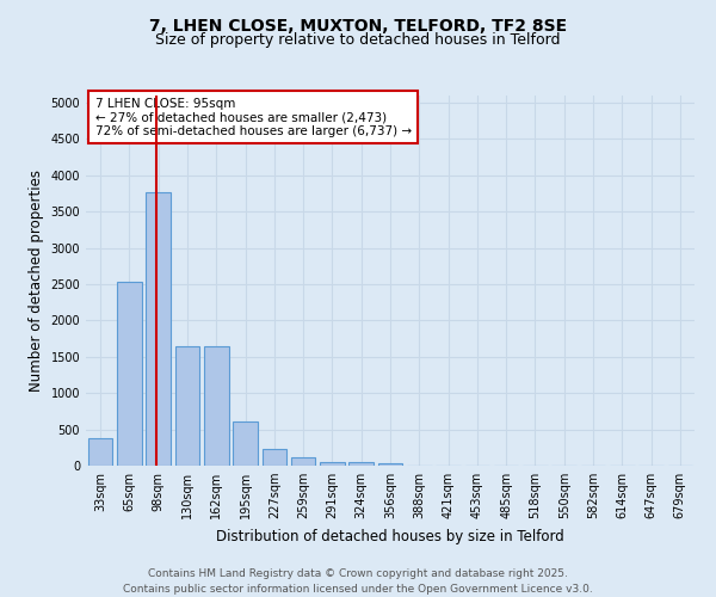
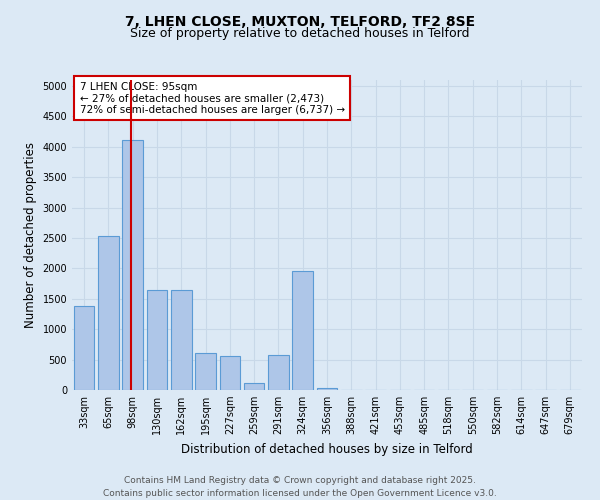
33sqm: 380 -> 1380
98sqm: 3760 -> 4120
227sqm: 240 -> 560
291sqm: 60 -> 580
324sqm: 40 -> 1960
